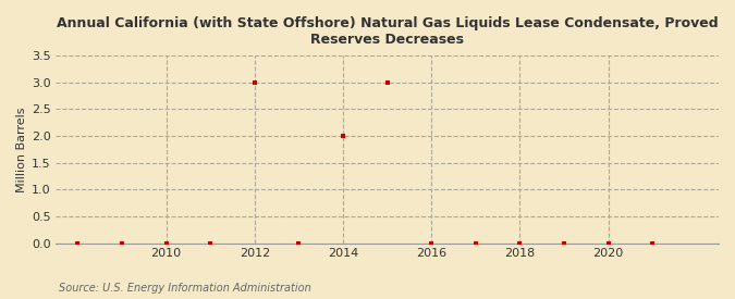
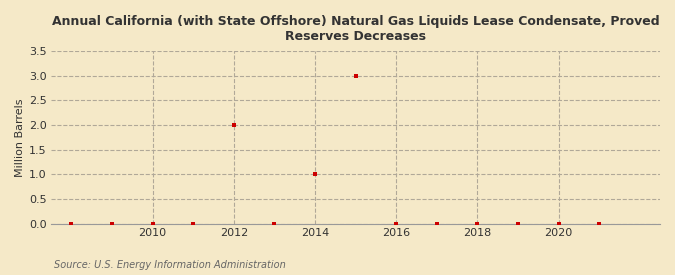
2012: 3 -> 2
2014: 2 -> 1
